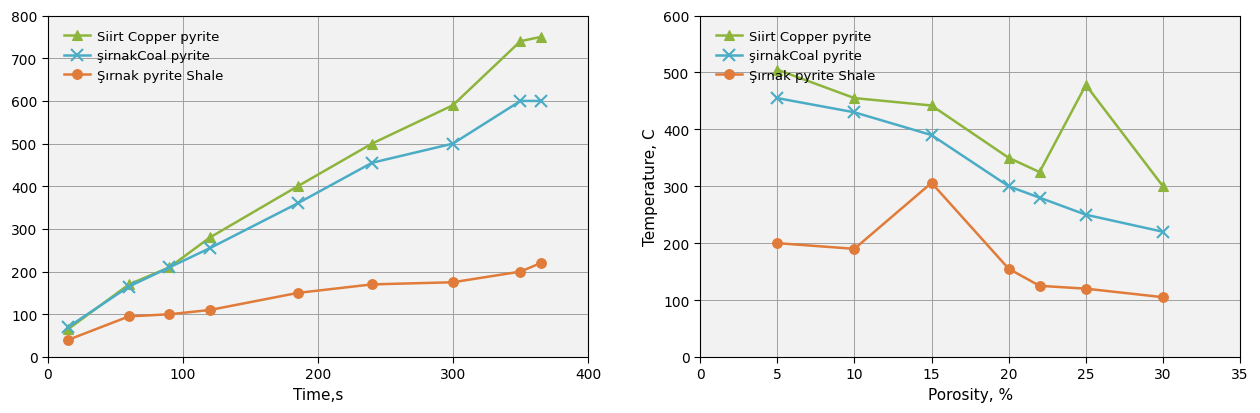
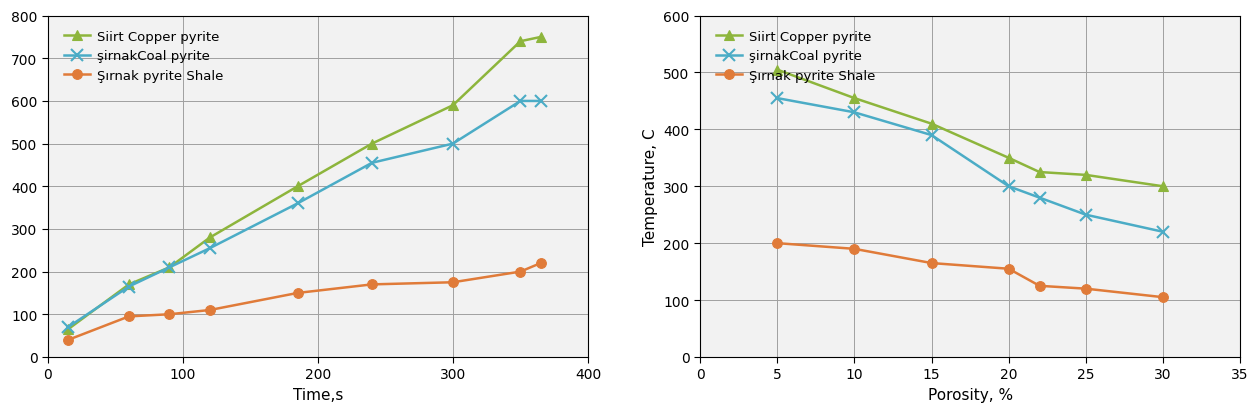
Siirt Copper pyrite/15: 442 -> 410
Şırnak pyrite Shale/15: 306 -> 165
Siirt Copper pyrite/25: 478 -> 320
